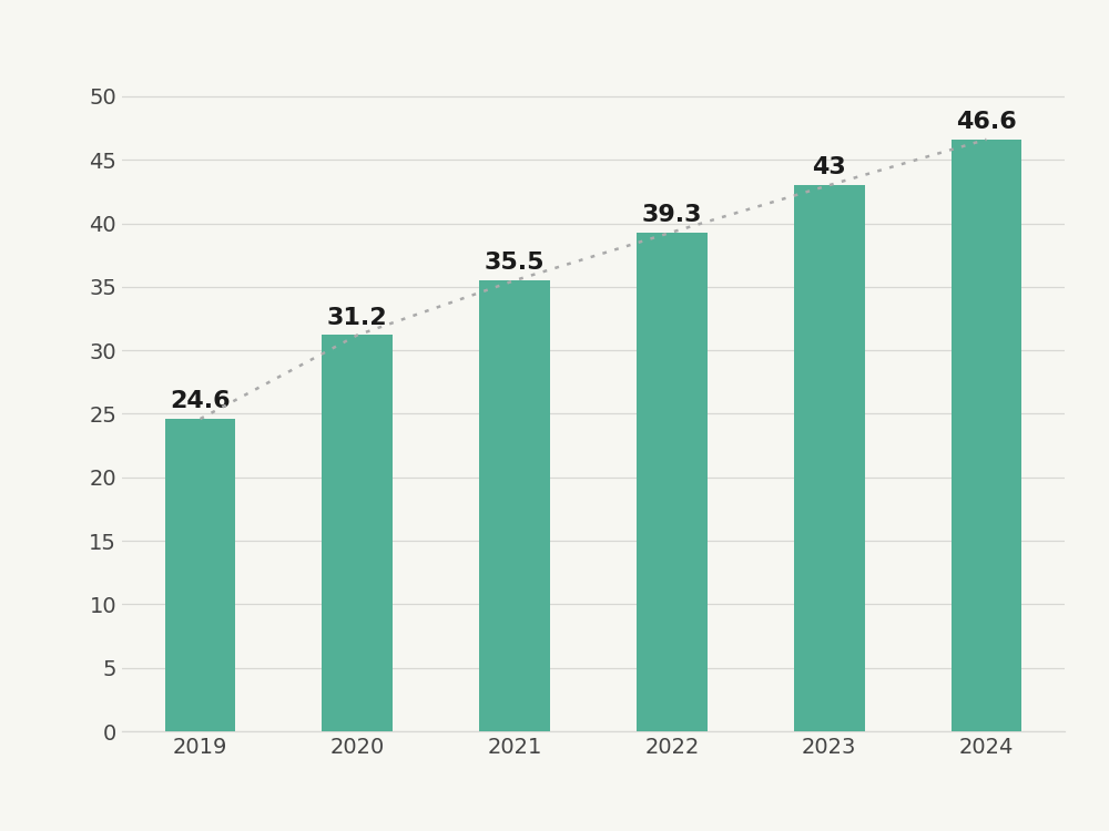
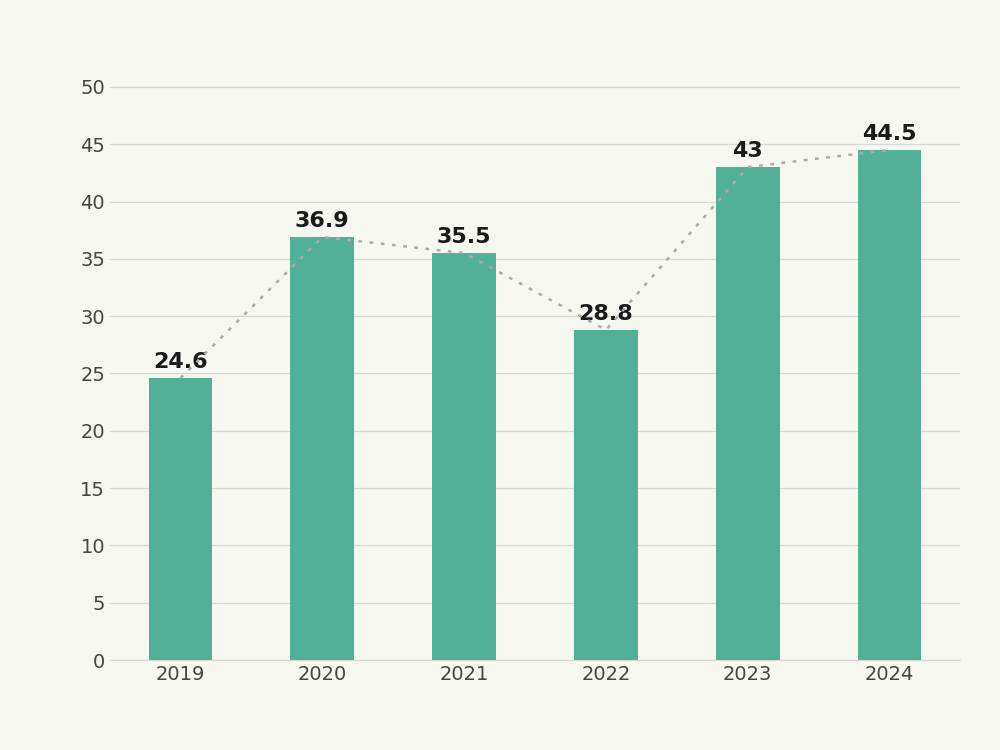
2020: 31.2 -> 36.9
2022: 39.3 -> 28.8
2024: 46.6 -> 44.5
